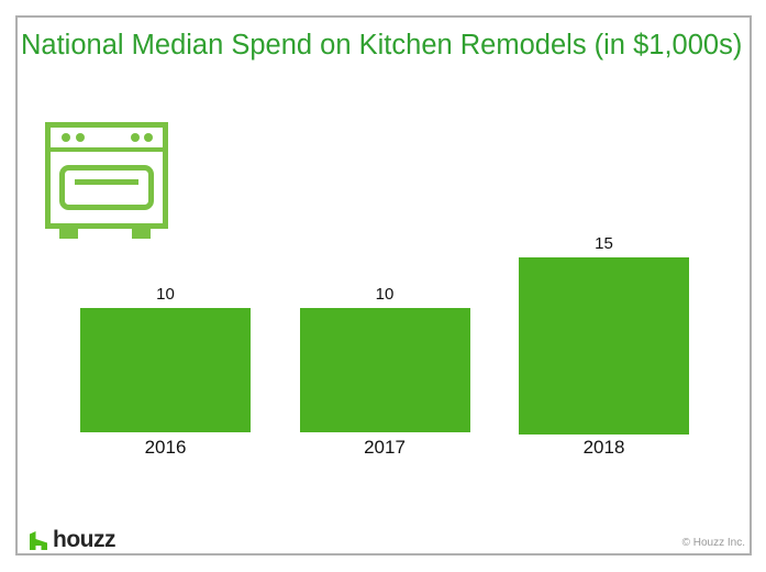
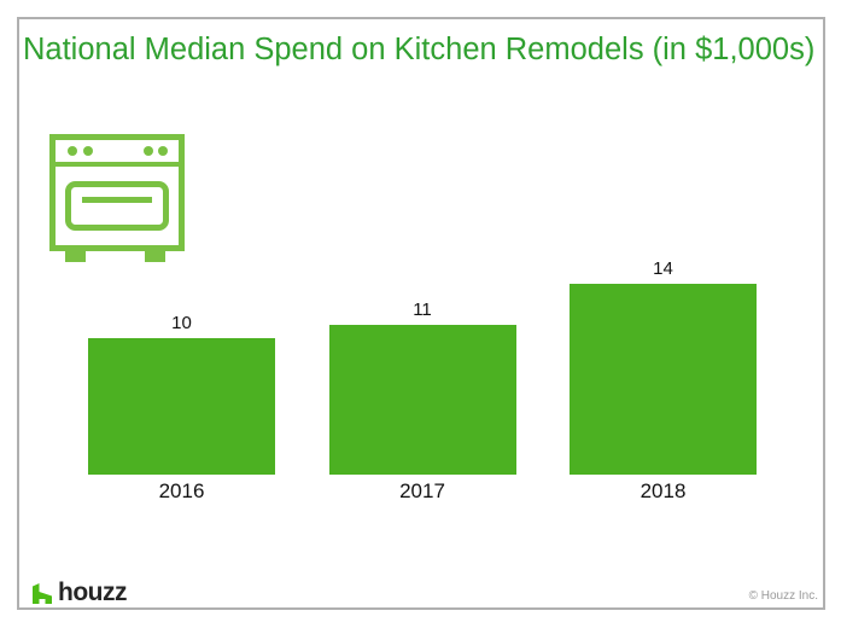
2017: 10 -> 11
2018: 15 -> 14
